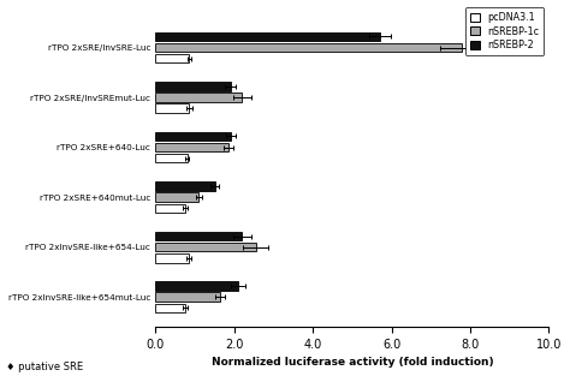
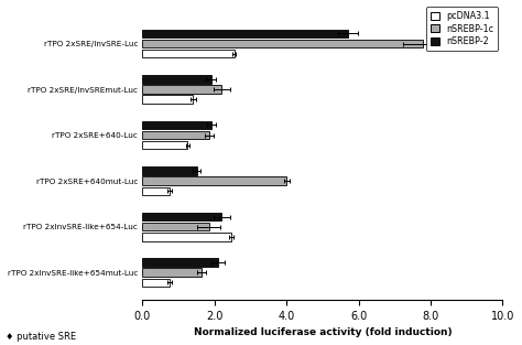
pcDNA3.1/rTPO 2xSRE/InvSRE-Luc: 0.85 -> 2.55
pcDNA3.1/rTPO 2xSRE/InvSREmut-Luc: 0.85 -> 1.40
pcDNA3.1/rTPO 2xSRE+640-Luc: 0.80 -> 1.25
nSREBP-1c/rTPO 2xSRE+640mut-Luc: 1.10 -> 4.00
nSREBP-1c/rTPO 2xInvSRE-like+654-Luc: 2.55 -> 1.85
pcDNA3.1/rTPO 2xInvSRE-like+654-Luc: 0.85 -> 2.45
